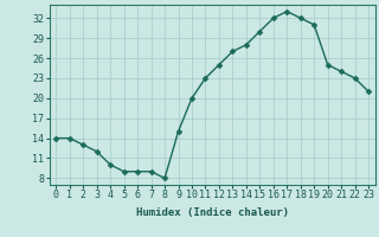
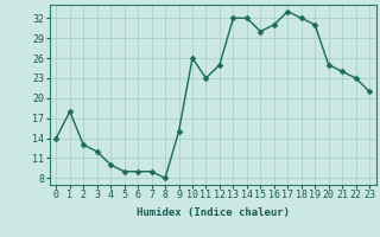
1: 14 -> 18
10: 20 -> 26
13: 27 -> 32
14: 28 -> 32
16: 32 -> 31
